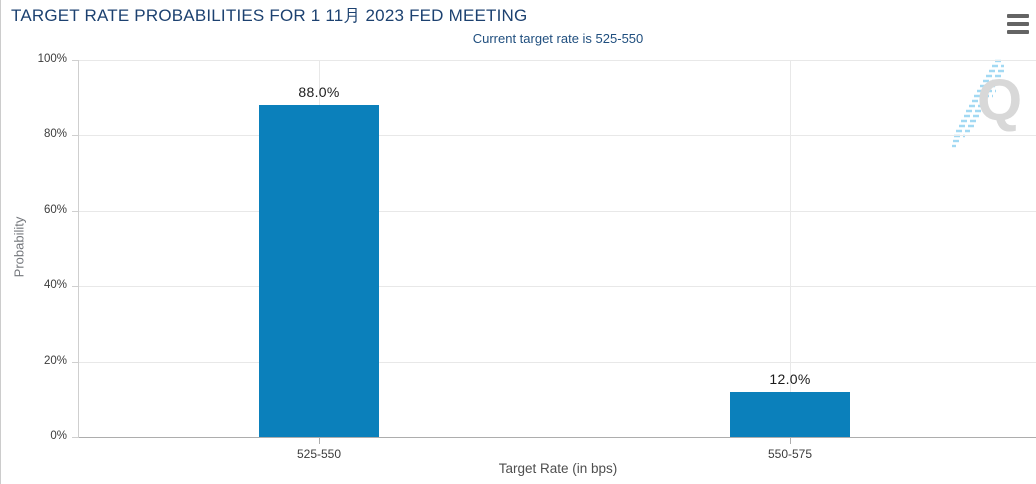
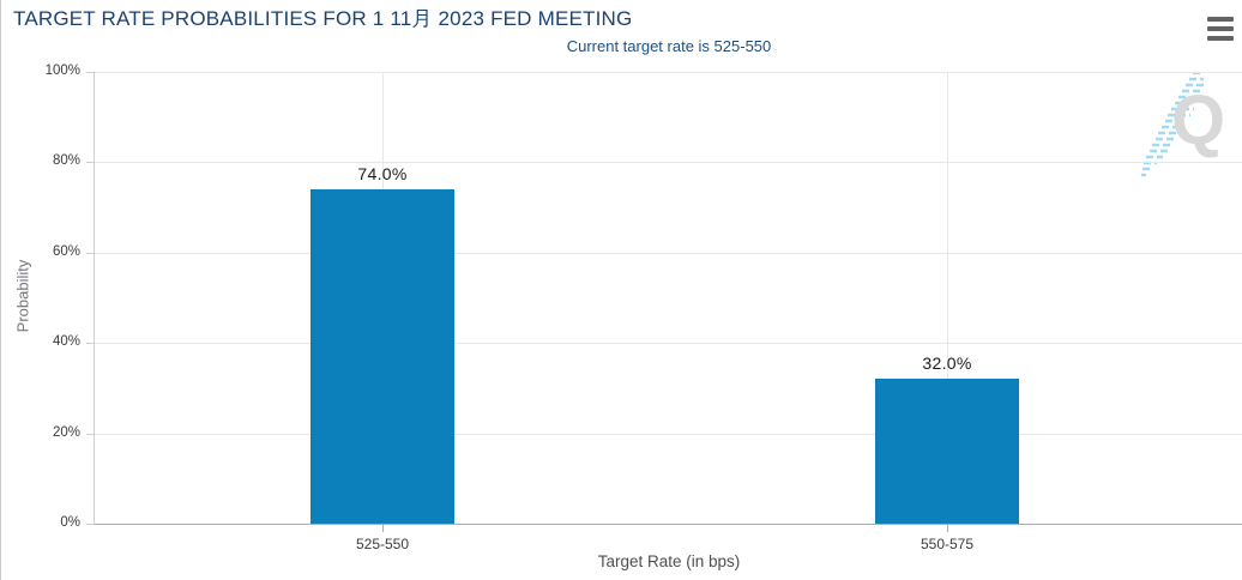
525-550: 88.0% -> 74.0%
550-575: 12.0% -> 32.0%
